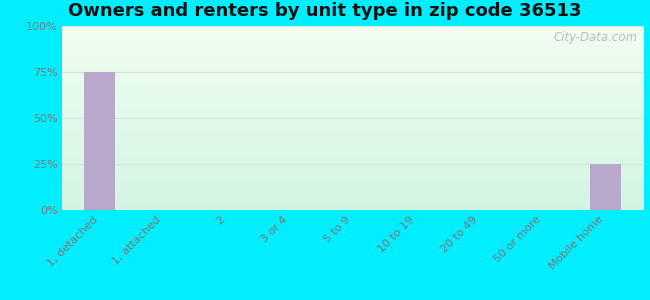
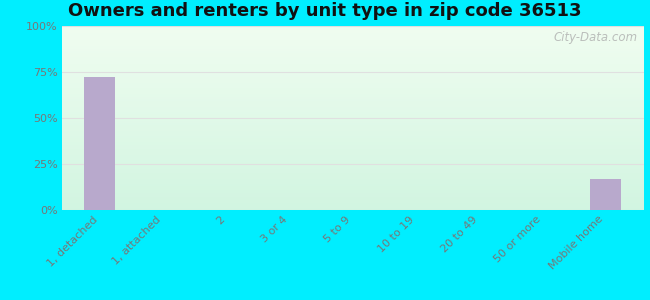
1, detached: 75% -> 72%
Mobile home: 25% -> 17%
